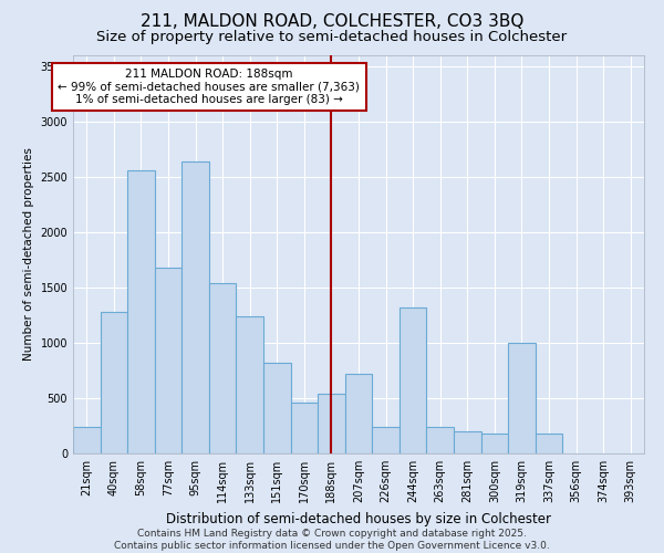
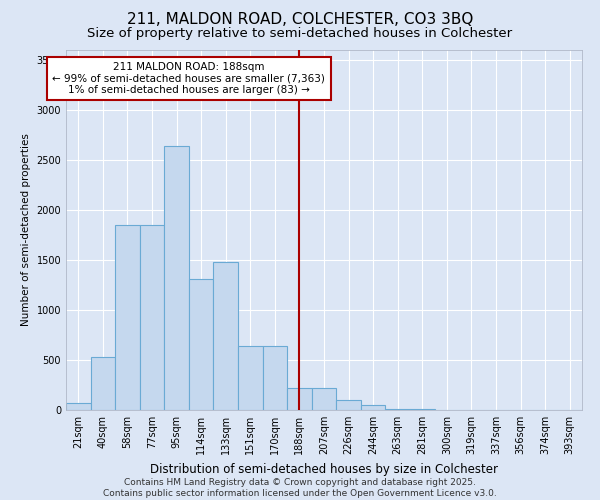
21sqm: 240 -> 80
40sqm: 1280 -> 530
58sqm: 2560 -> 1850
77sqm: 1680 -> 1850
114sqm: 1540 -> 1310
133sqm: 1240 -> 1480
151sqm: 820 -> 640
170sqm: 460 -> 640
188sqm: 540 -> 220
207sqm: 720 -> 220
226sqm: 240 -> 100
244sqm: 1320 -> 60
263sqm: 240 -> 10
281sqm: 200 -> 10
300sqm: 180 -> 0
319sqm: 1000 -> 0
337sqm: 180 -> 0
